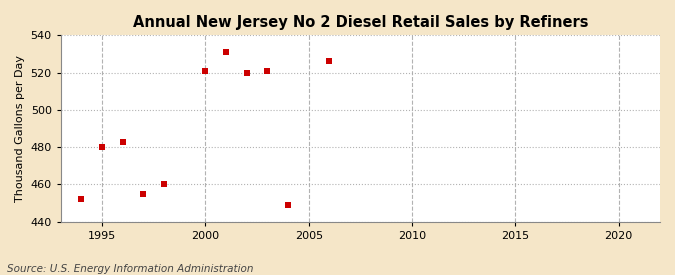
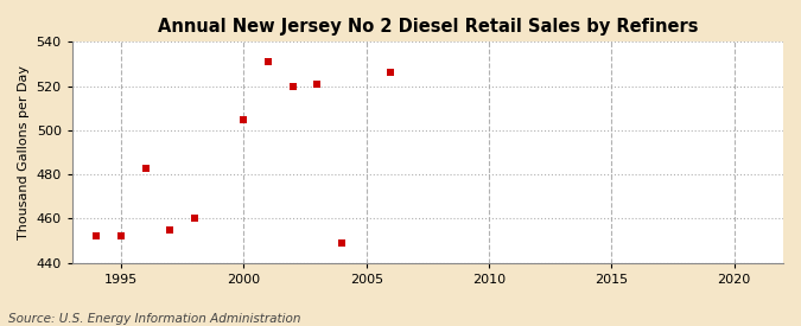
1995: 480 -> 452
2000: 521 -> 505
